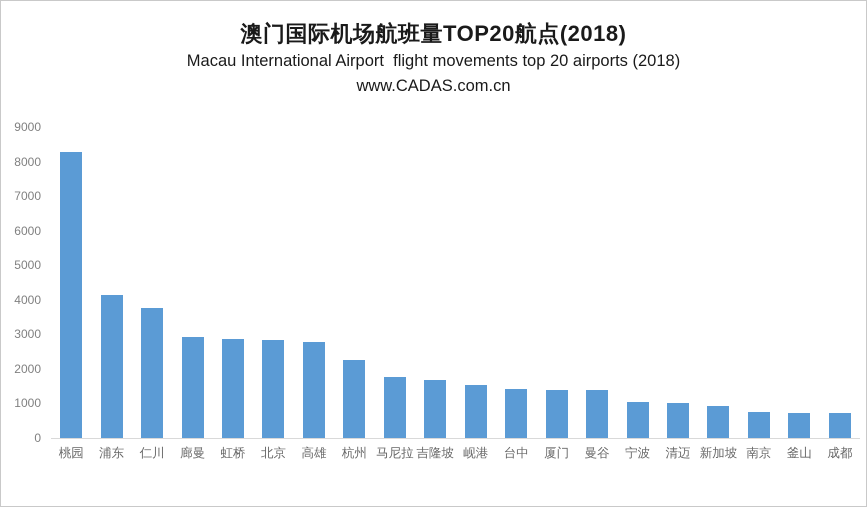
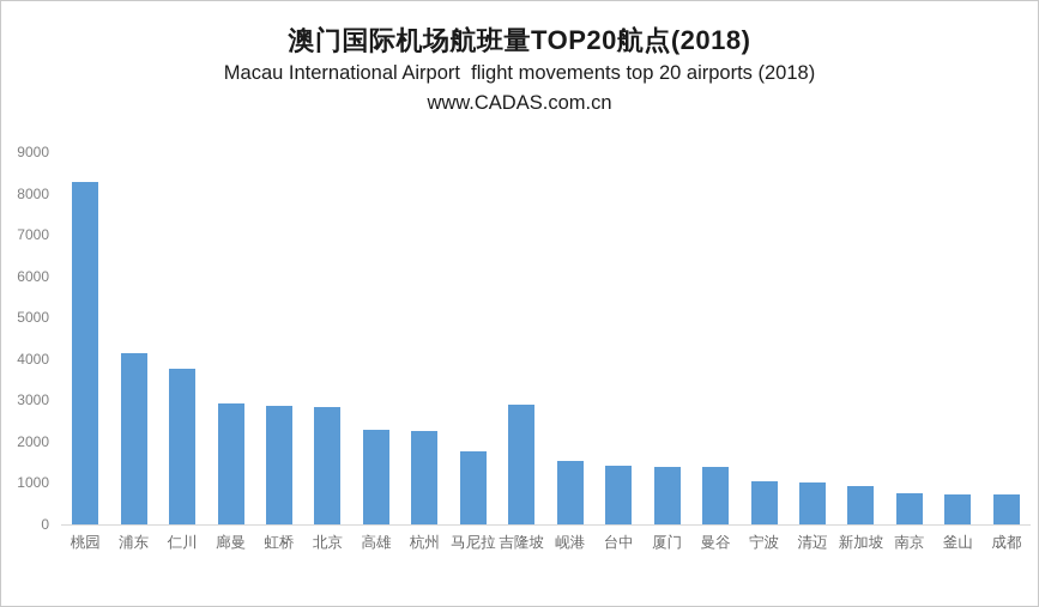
高雄: 2800 -> 2300
吉隆坡: 1700 -> 2900
